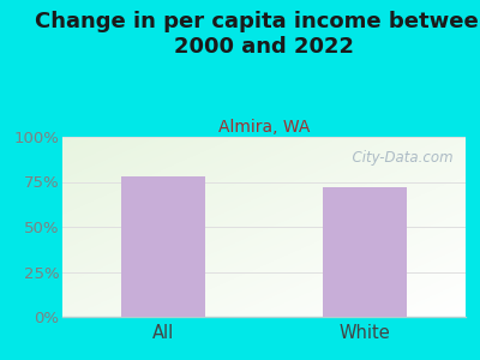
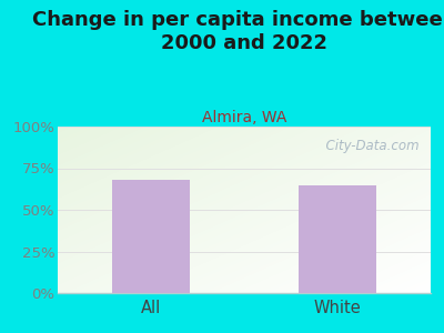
All: 78% -> 68%
White: 72% -> 65%
